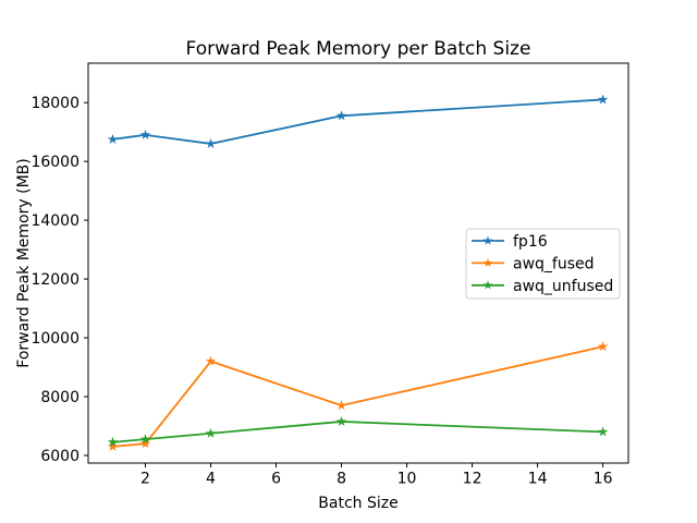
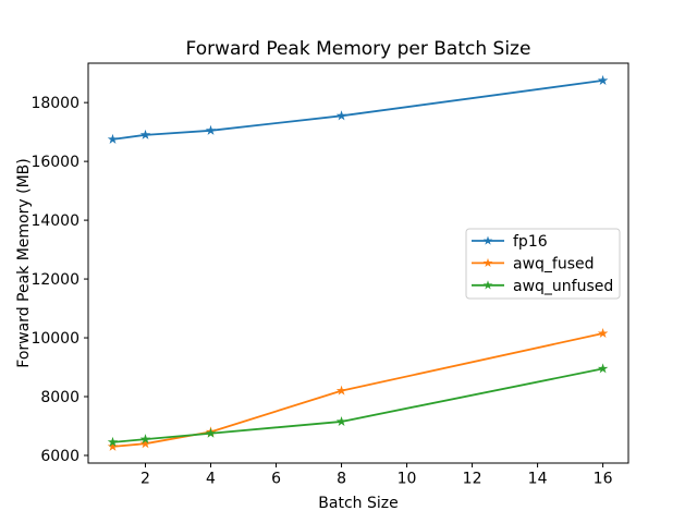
fp16/4: 16600 -> 17000
awq_fused/4: 9200 -> 6800
awq_fused/8: 7700 -> 8200
fp16/16: 18100 -> 18800
awq_fused/16: 9700 -> 10200
awq_unfused/16: 6800 -> 9000
